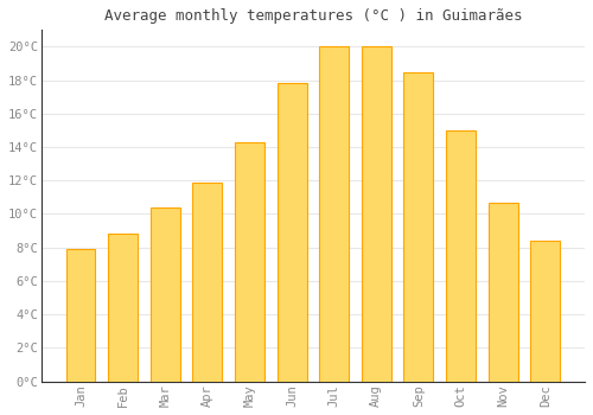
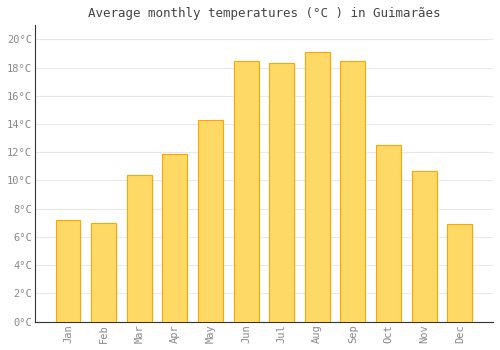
Jan: 7.9°C -> 7.2°C
Feb: 8.8°C -> 7.0°C
Jun: 17.8°C -> 18.5°C
Jul: 20.0°C -> 18.3°C
Aug: 20.0°C -> 19.1°C
Oct: 15.0°C -> 12.5°C
Dec: 8.4°C -> 6.9°C
